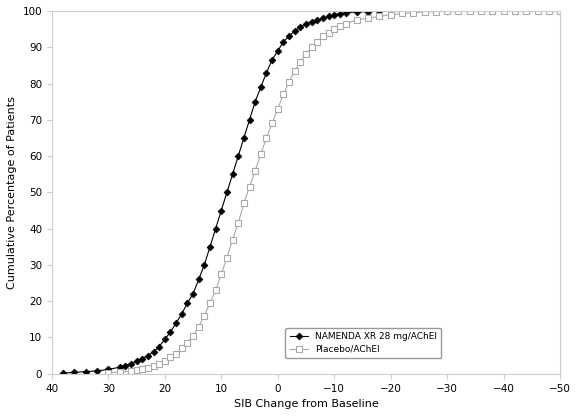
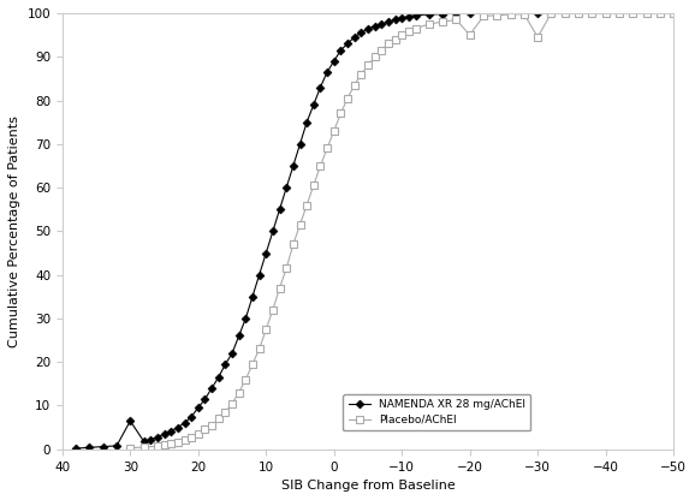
NAMENDA XR 28 mg/AChEI/30: 1.2 -> 6.5
Placebo/AChEI/−20: 99.0 -> 95.0
Placebo/AChEI/−30: 99.9 -> 94.5
